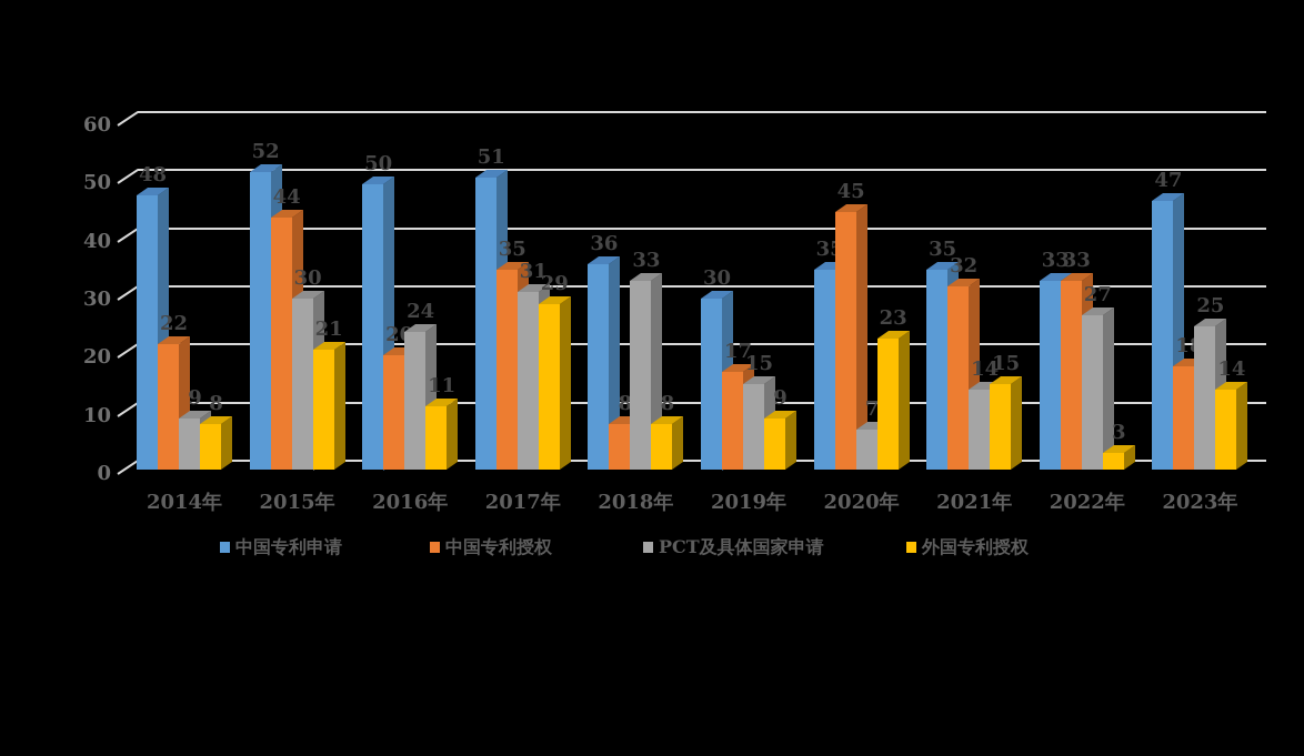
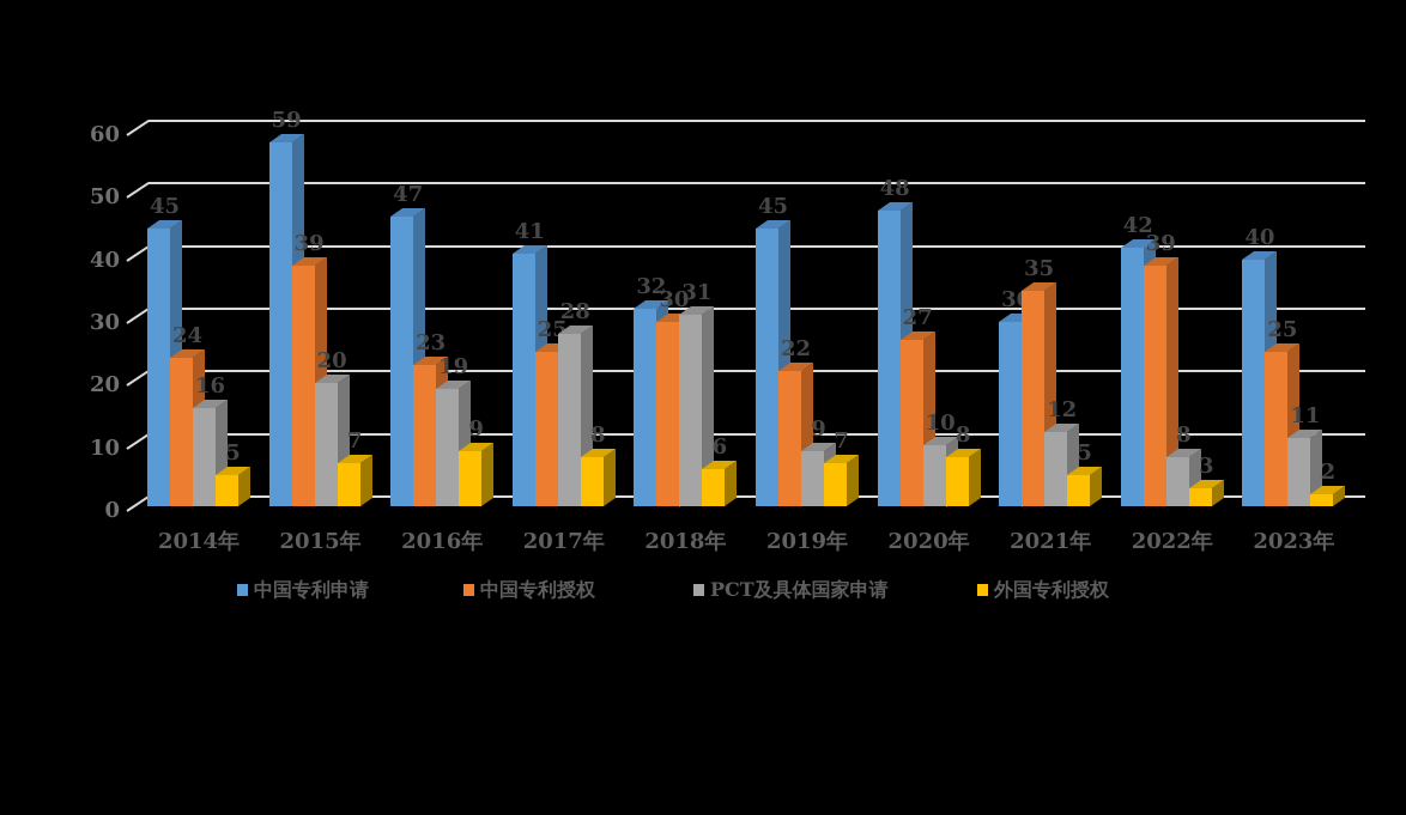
中国专利申请/2014年: 48 -> 45
中国专利授权/2014年: 22 -> 24
PCT及具体国家申请/2014年: 9 -> 16
外国专利授权/2014年: 8 -> 5
中国专利申请/2015年: 52 -> 59
中国专利授权/2015年: 44 -> 39
PCT及具体国家申请/2015年: 30 -> 20
外国专利授权/2015年: 21 -> 7
中国专利申请/2016年: 50 -> 47
中国专利授权/2016年: 20 -> 23
PCT及具体国家申请/2016年: 24 -> 19
外国专利授权/2016年: 11 -> 9
中国专利申请/2017年: 51 -> 41
中国专利授权/2017年: 35 -> 25
PCT及具体国家申请/2017年: 31 -> 28
外国专利授权/2017年: 29 -> 8
中国专利申请/2018年: 36 -> 32
中国专利授权/2018年: 8 -> 30
PCT及具体国家申请/2018年: 33 -> 31
外国专利授权/2018年: 8 -> 6
中国专利申请/2019年: 30 -> 45
中国专利授权/2019年: 17 -> 22
PCT及具体国家申请/2019年: 15 -> 9
外国专利授权/2019年: 9 -> 7
中国专利申请/2020年: 35 -> 48
中国专利授权/2020年: 45 -> 27
PCT及具体国家申请/2020年: 7 -> 10
外国专利授权/2020年: 23 -> 8
中国专利申请/2021年: 35 -> 30
中国专利授权/2021年: 32 -> 35
PCT及具体国家申请/2021年: 14 -> 12
外国专利授权/2021年: 15 -> 5
中国专利申请/2022年: 33 -> 42
中国专利授权/2022年: 33 -> 39
PCT及具体国家申请/2022年: 27 -> 8
中国专利申请/2023年: 47 -> 40
中国专利授权/2023年: 18 -> 25
PCT及具体国家申请/2023年: 25 -> 11
外国专利授权/2023年: 14 -> 2
